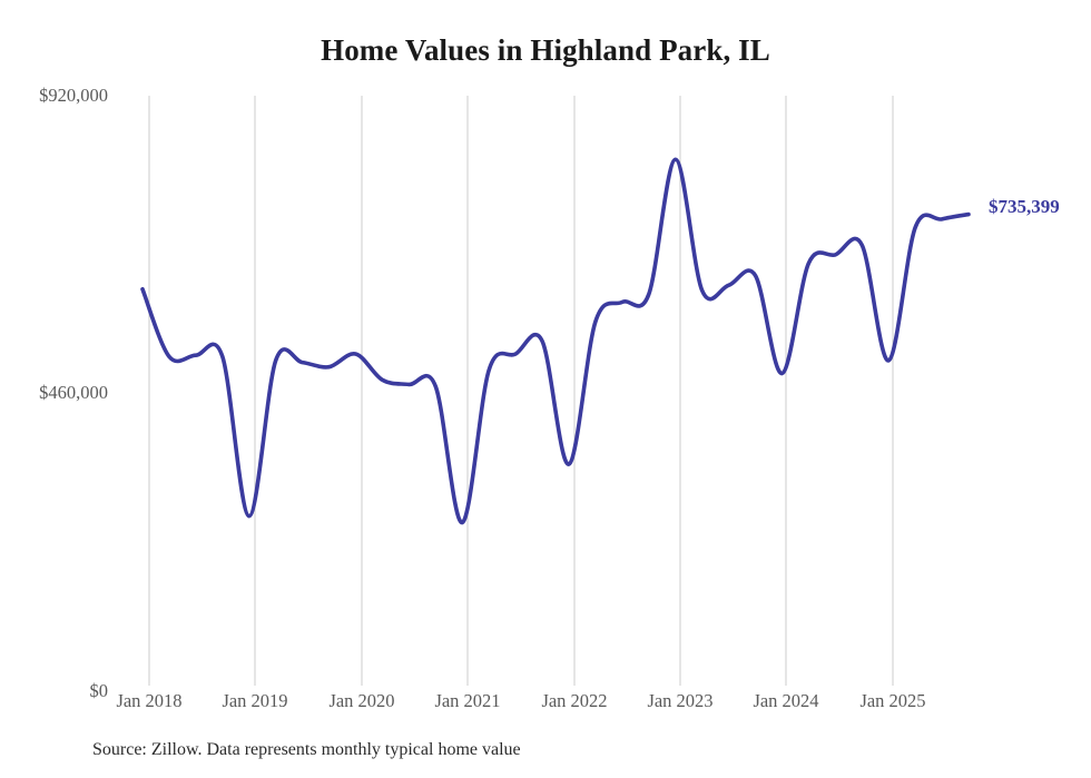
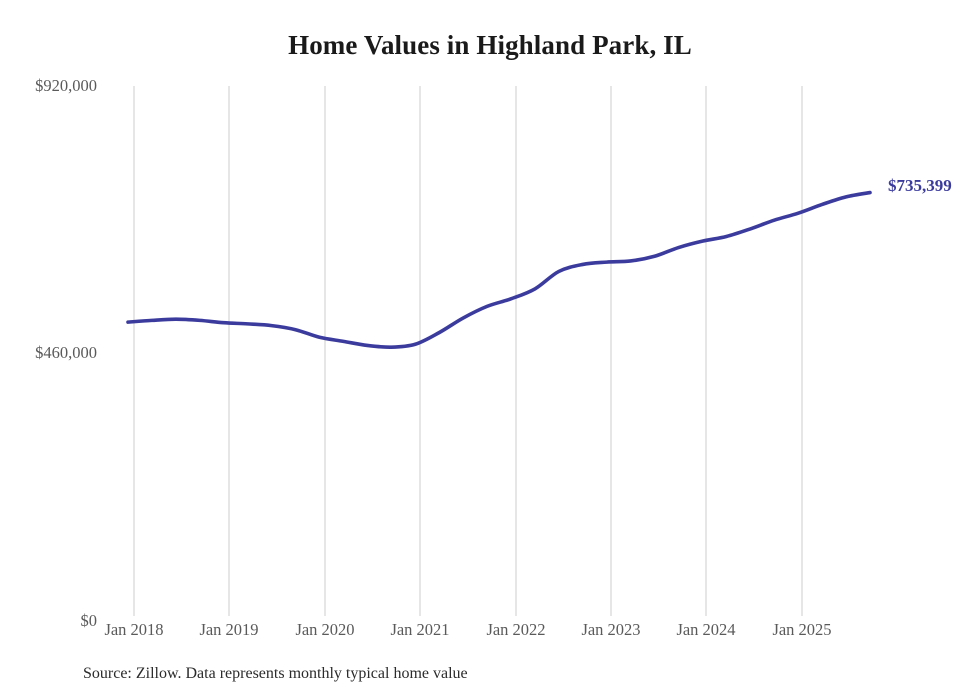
Jan 2018: $620000 -> $510000
Jan 2019: $270000 -> $510000
Jan 2020: $520000 -> $490000
Jan 2021: $260000 -> $480000
Jan 2022: $350000 -> $550000
Jan 2023: $820000 -> $620000
Jan 2024: $490000 -> $650000
Jan 2025: $510000 -> $700000
